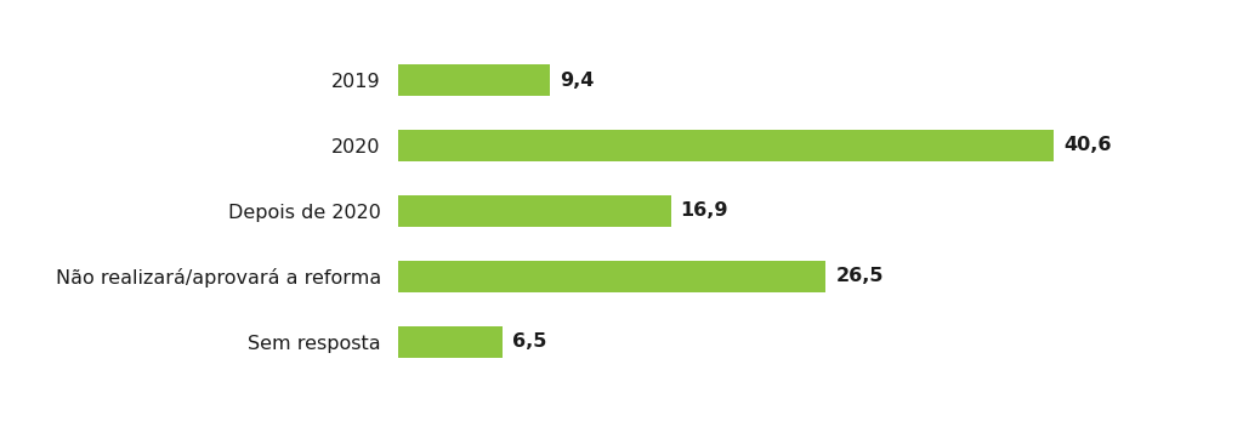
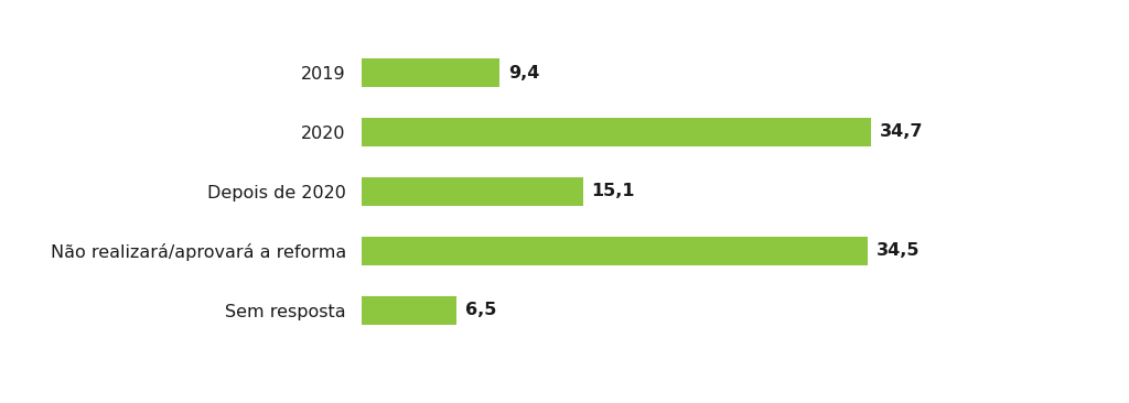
2020: 40,6 -> 34,7
Depois de 2020: 16,9 -> 15,1
Não realizará/aprovará a reforma: 26,5 -> 34,5
